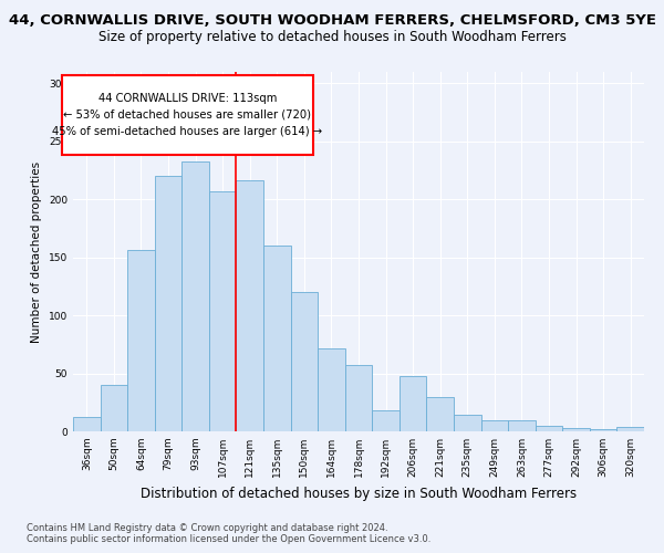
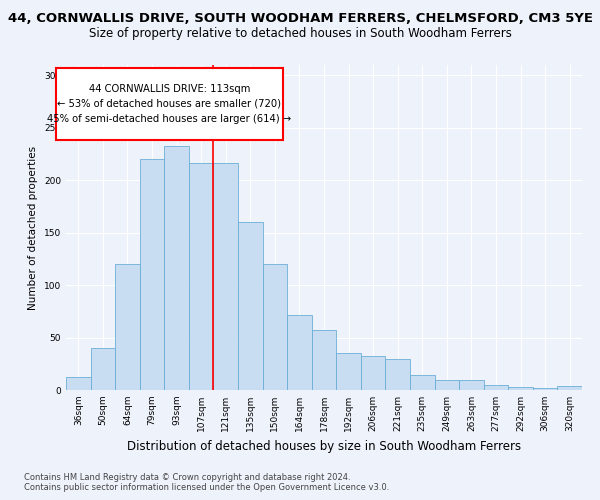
64sqm: 156 -> 120
107sqm: 207 -> 217
192sqm: 18 -> 35
206sqm: 48 -> 32
